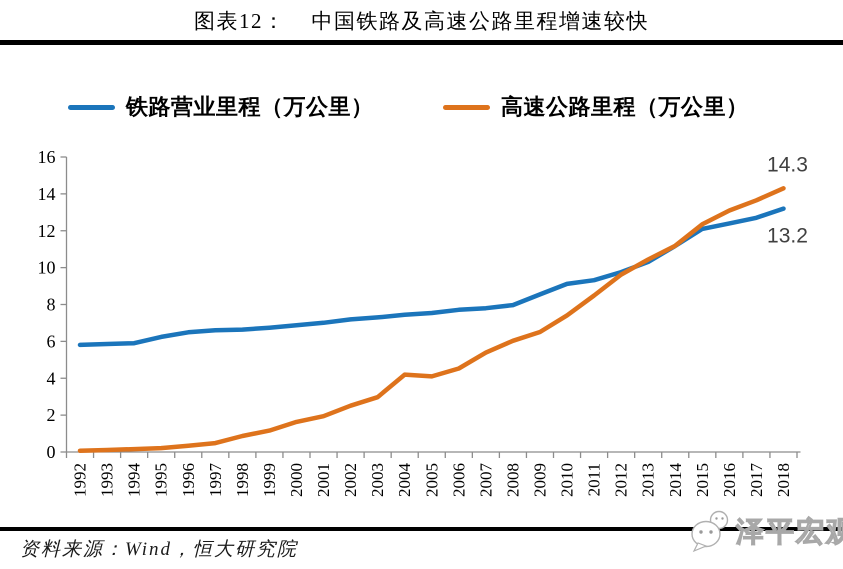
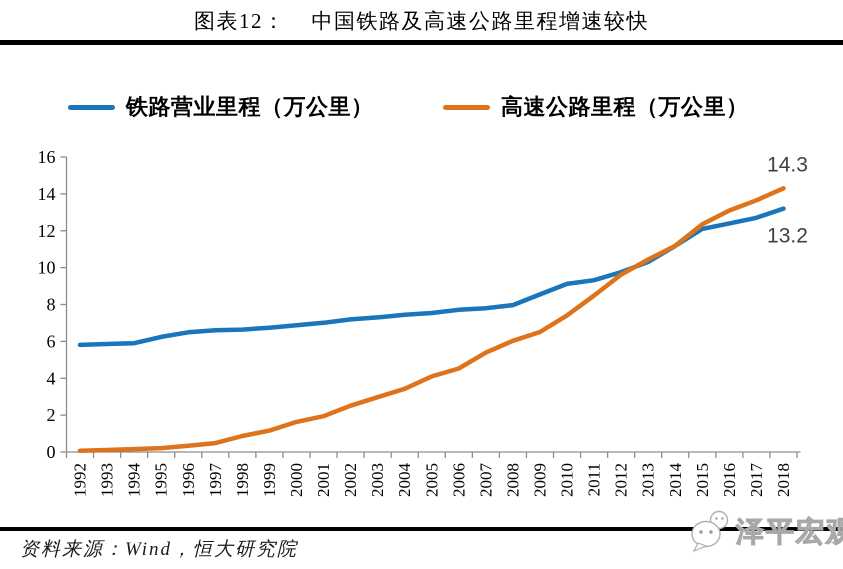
高速公路里程（万公里）/2004: 4.2 -> 3.4
